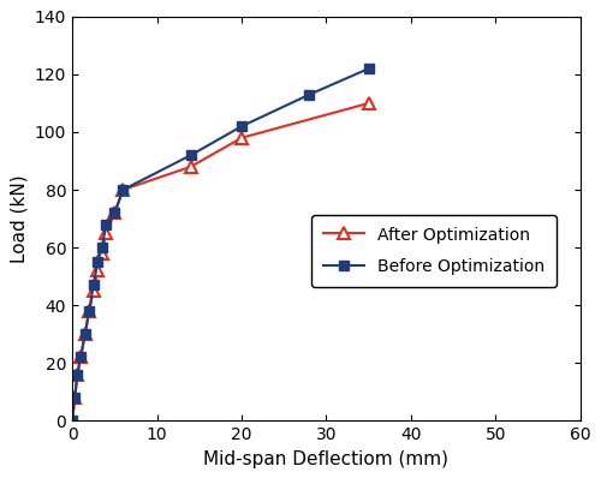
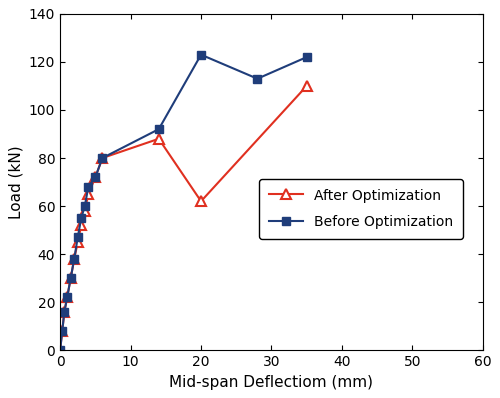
After Optimization/20: 98 -> 62
Before Optimization/20: 102 -> 123
